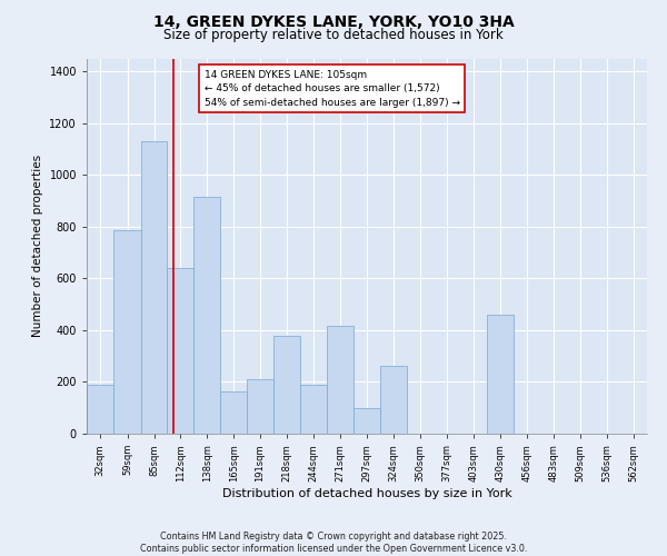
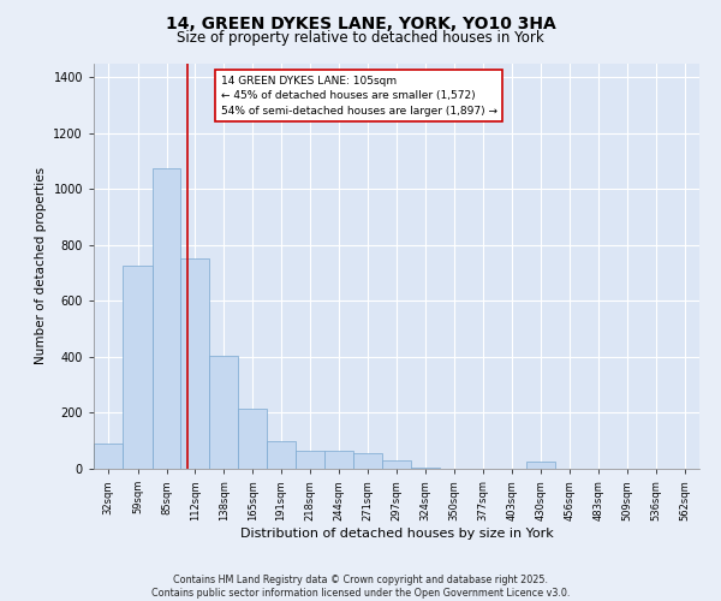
32sqm: 190 -> 90
59sqm: 785 -> 725
85sqm: 1130 -> 1075
112sqm: 640 -> 750
138sqm: 915 -> 405
165sqm: 165 -> 215
191sqm: 210 -> 100
218sqm: 380 -> 65
244sqm: 190 -> 65
271sqm: 415 -> 55
297sqm: 100 -> 30
324sqm: 260 -> 5
430sqm: 460 -> 25
